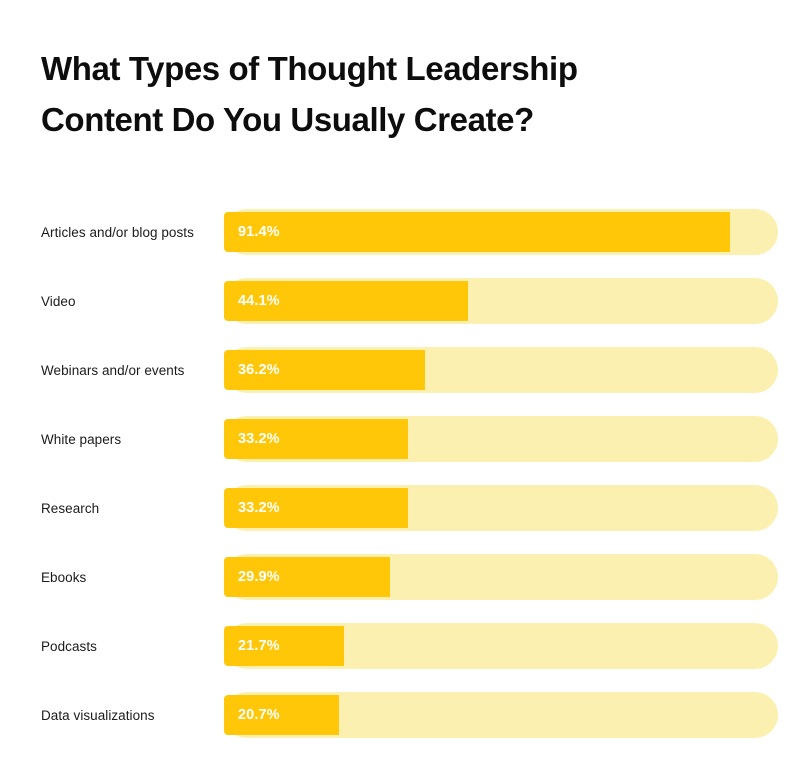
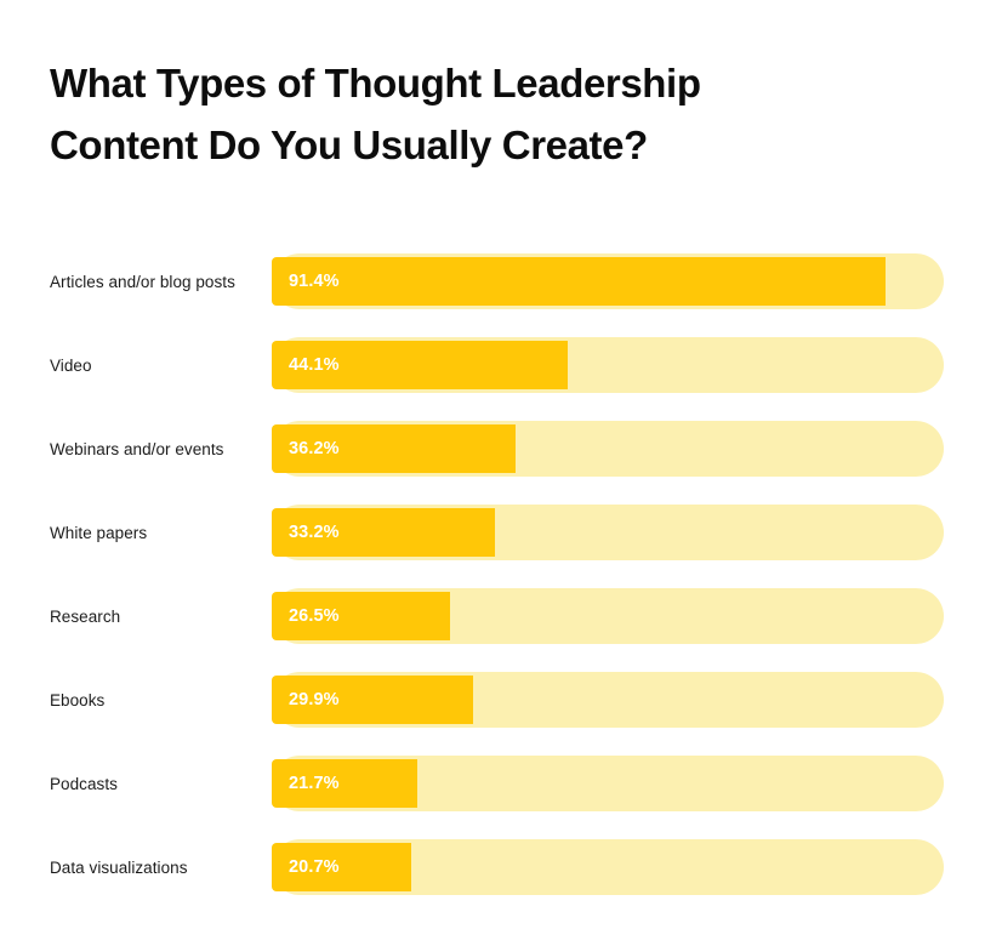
Research: 33.2% -> 26.5%
